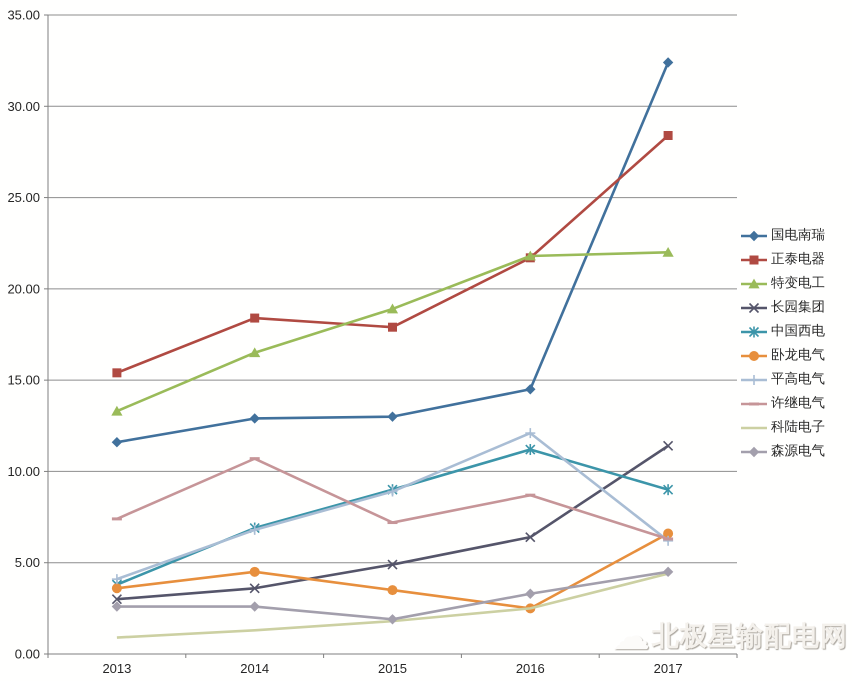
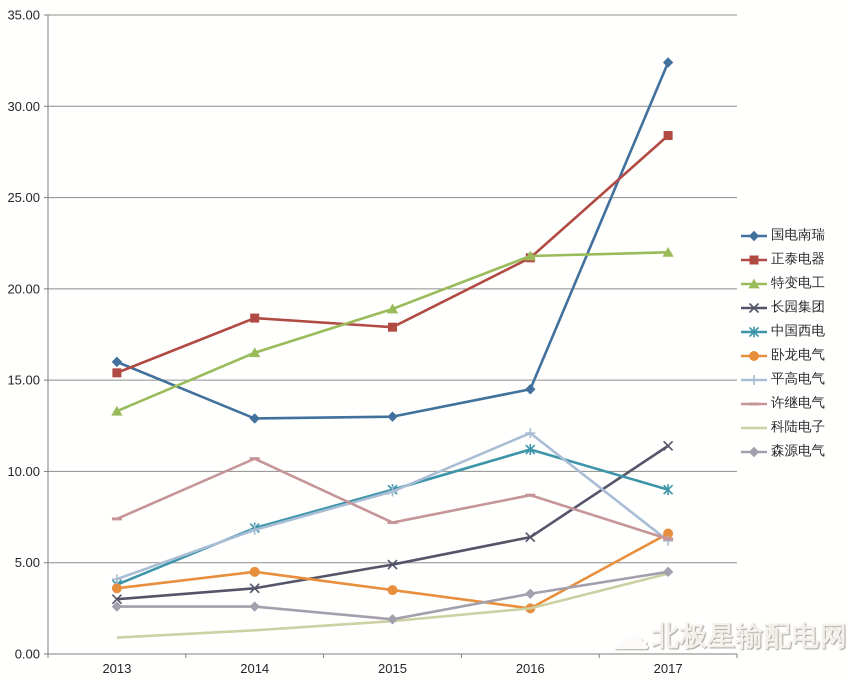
国电南瑞/2013: 11.6 -> 16.0
